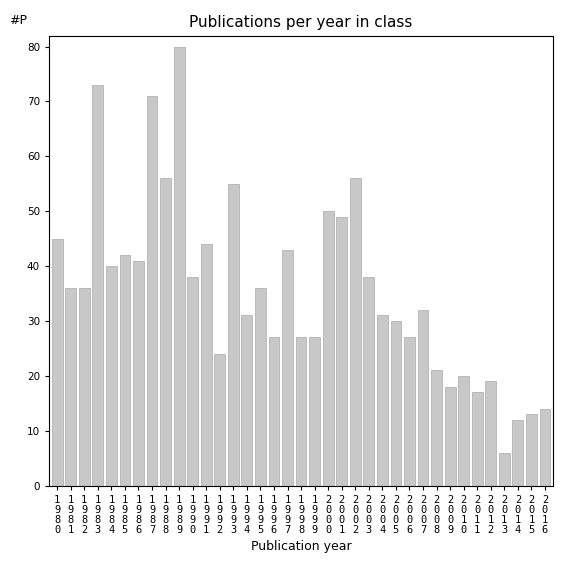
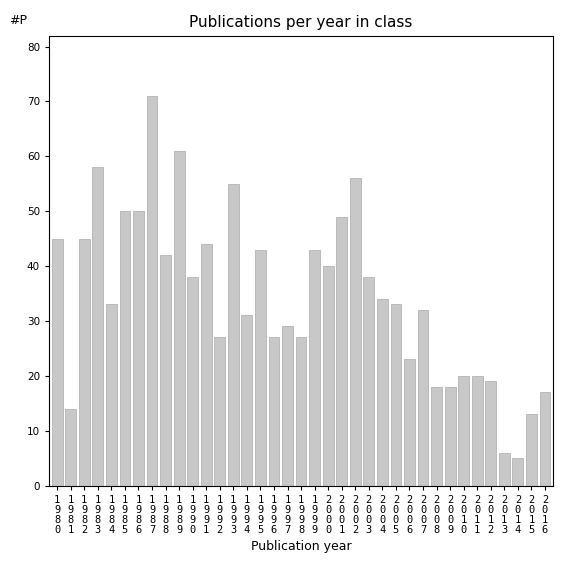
1 9 8 1: 36 -> 14
1 9 8 2: 36 -> 45
1 9 8 3: 73 -> 58
1 9 8 4: 40 -> 33
1 9 8 5: 42 -> 50
1 9 8 6: 41 -> 50
1 9 8 8: 56 -> 42
1 9 8 9: 80 -> 61
1 9 9 2: 24 -> 27
1 9 9 5: 36 -> 43
1 9 9 7: 43 -> 29
1 9 9 9: 27 -> 43
2 0 0 0: 50 -> 40
2 0 0 4: 31 -> 34
2 0 0 5: 30 -> 33
2 0 0 6: 27 -> 23
2 0 0 8: 21 -> 18
2 0 1 1: 17 -> 20
2 0 1 4: 12 -> 5
2 0 1 6: 14 -> 17
